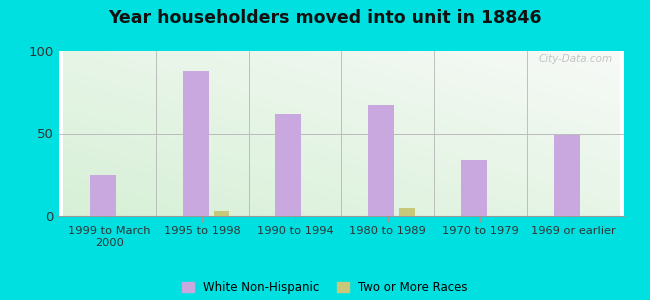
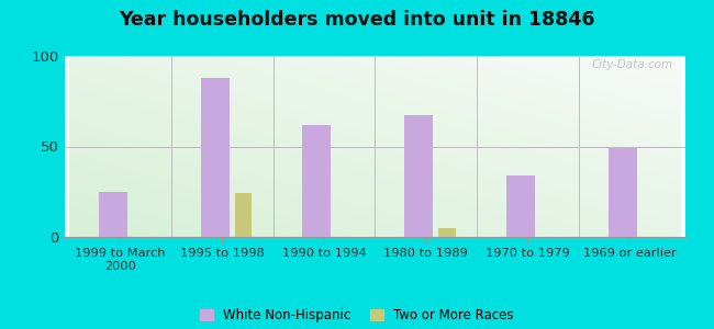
Two or More Races/1995 to 1998: 3 -> 24
